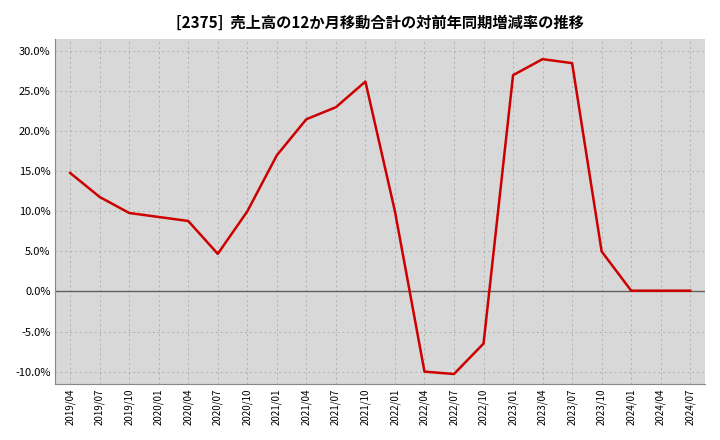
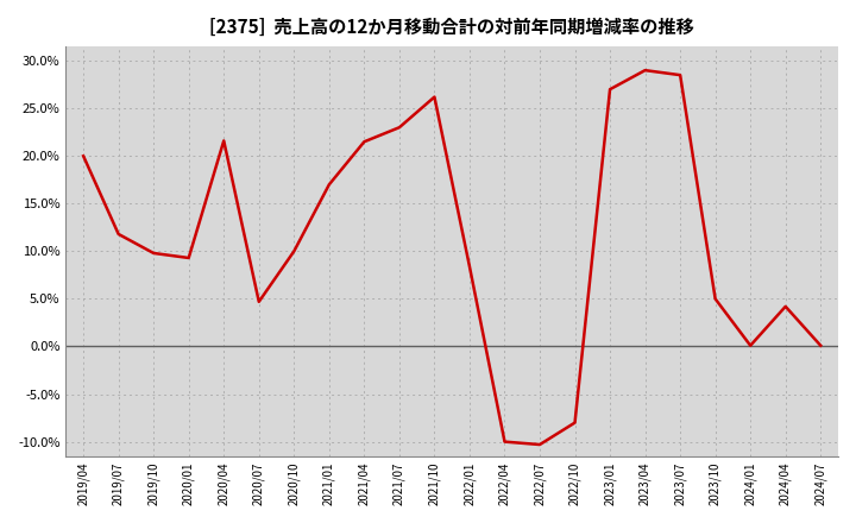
2019/04: 14.8% -> 20.0%
2020/04: 8.8% -> 21.6%
2022/01: 10.0% -> 8.4%
2022/10: -6.5% -> -8.0%
2024/04: 0.1% -> 4.2%
